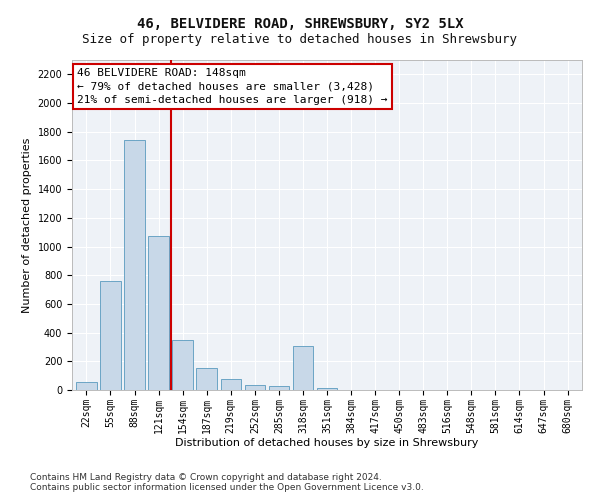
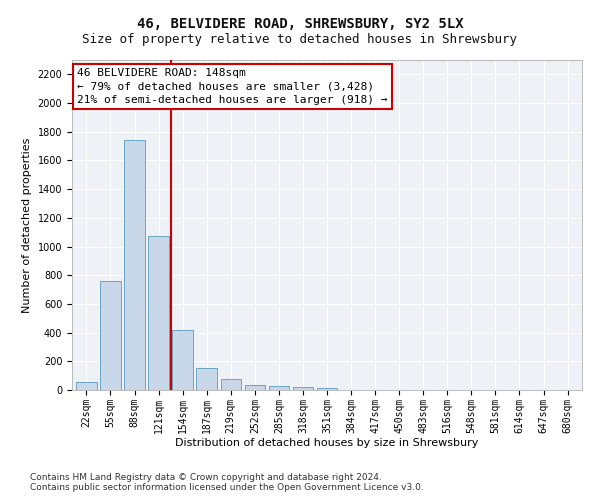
154sqm: 350 -> 420
318sqm: 310 -> 20
